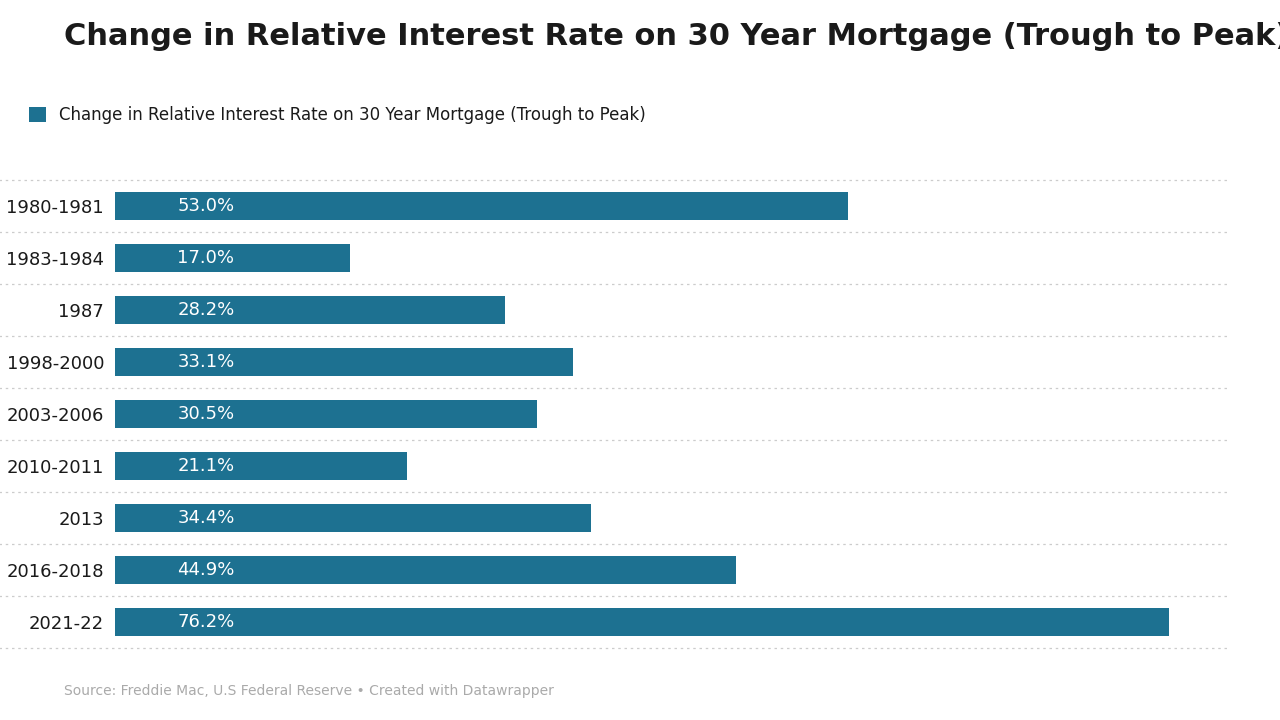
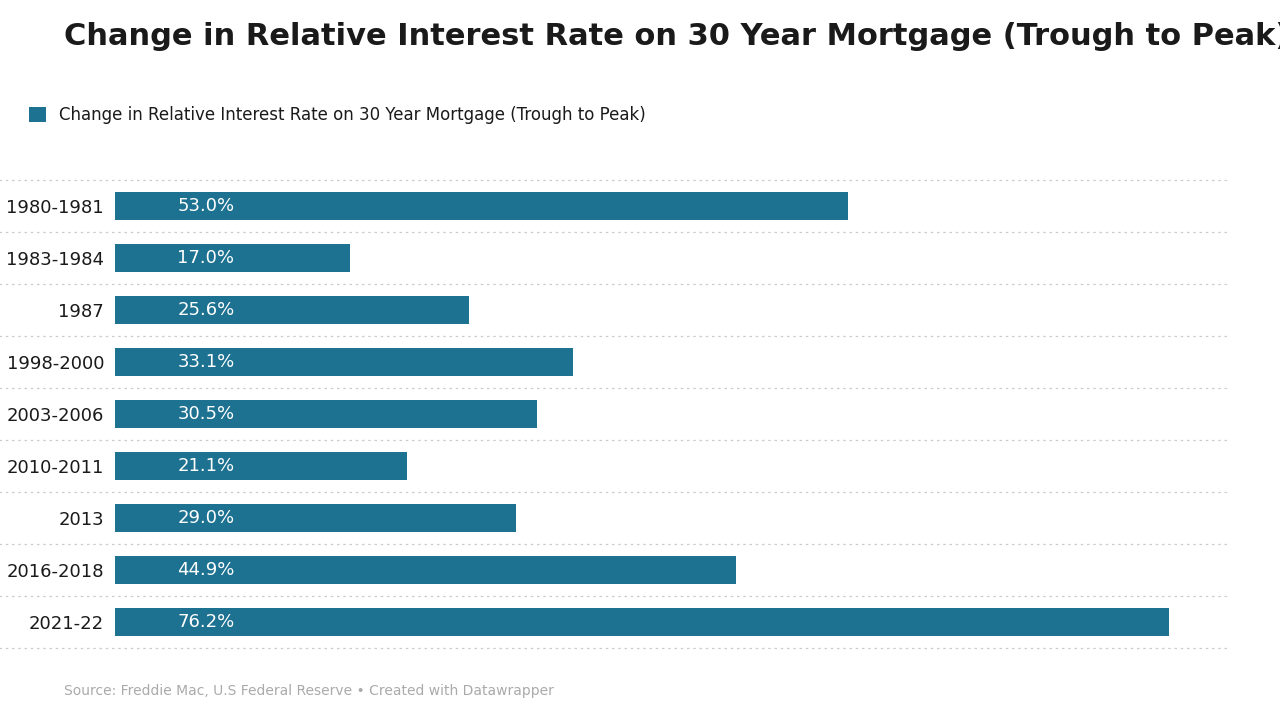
1987: 28.2% -> 25.6%
2013: 34.4% -> 29.0%
